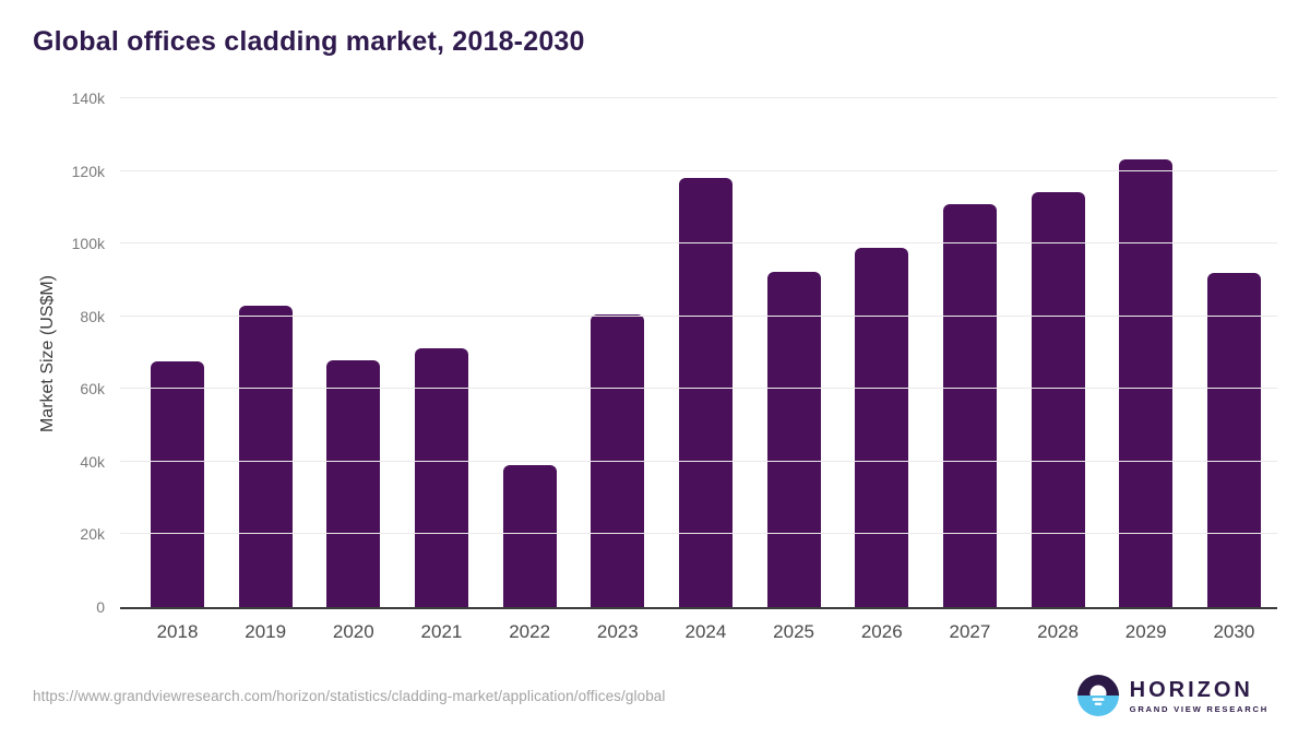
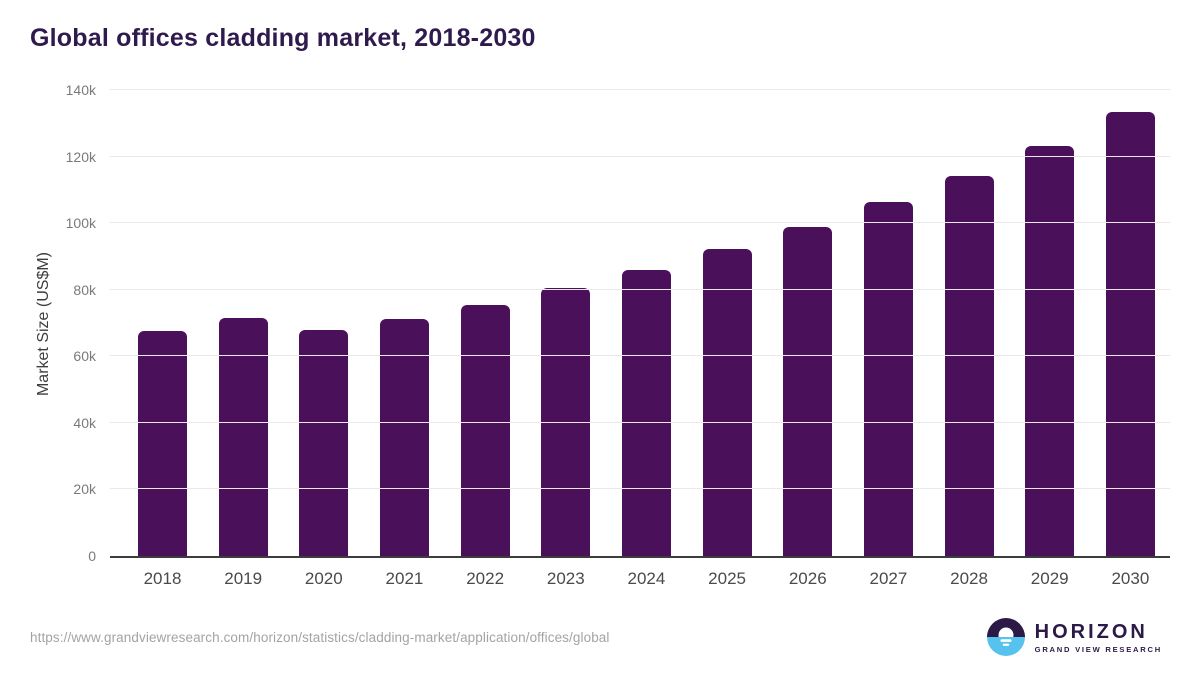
2019: 83k -> 72k
2022: 39k -> 76k
2024: 118k -> 86k
2027: 111k -> 106k
2030: 92k -> 134k
